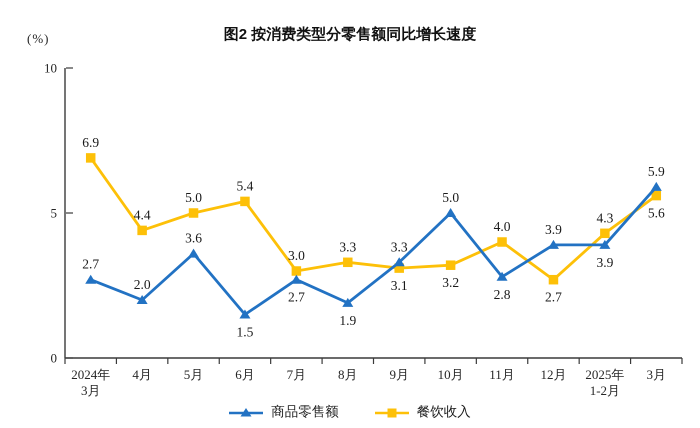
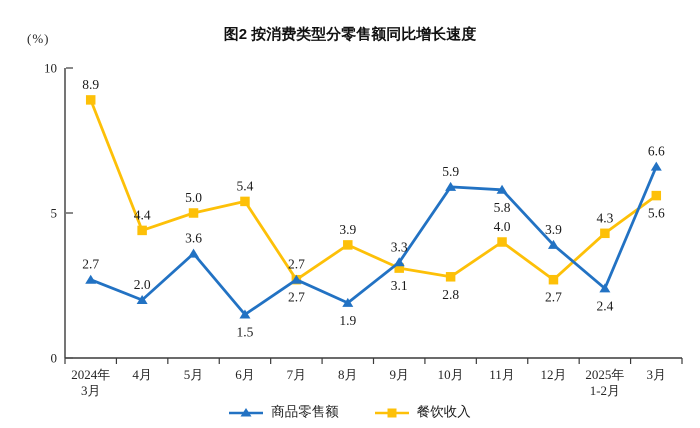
餐饮收入/2024年3月: 6.9 -> 8.9
餐饮收入/7月: 3.0 -> 2.7
餐饮收入/8月: 3.3 -> 3.9
商品零售额/10月: 5.0 -> 5.9
餐饮收入/10月: 3.2 -> 2.8
商品零售额/11月: 2.8 -> 5.8
商品零售额/2025年1-2月: 3.9 -> 2.4
商品零售额/3月: 5.9 -> 6.6
